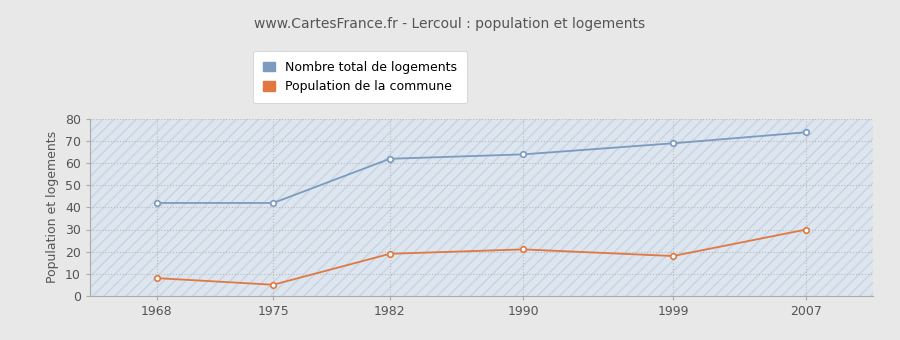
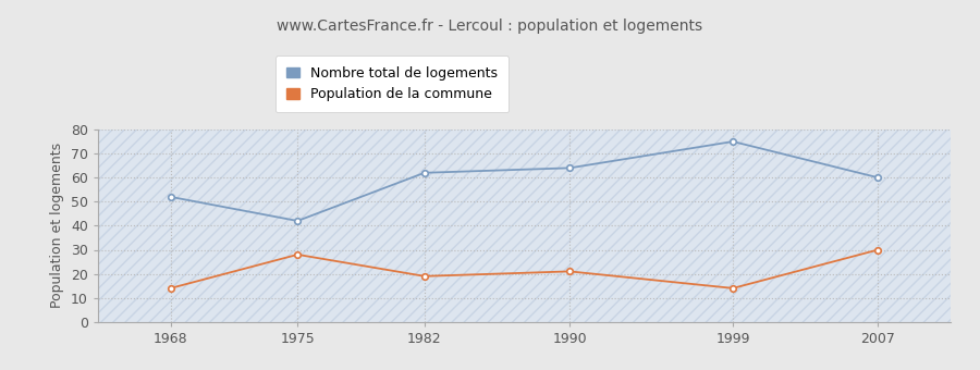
Nombre total de logements/1968: 42 -> 52
Population de la commune/1968: 8 -> 14
Population de la commune/1975: 5 -> 28
Nombre total de logements/1999: 69 -> 75
Population de la commune/1999: 18 -> 14
Nombre total de logements/2007: 74 -> 60
